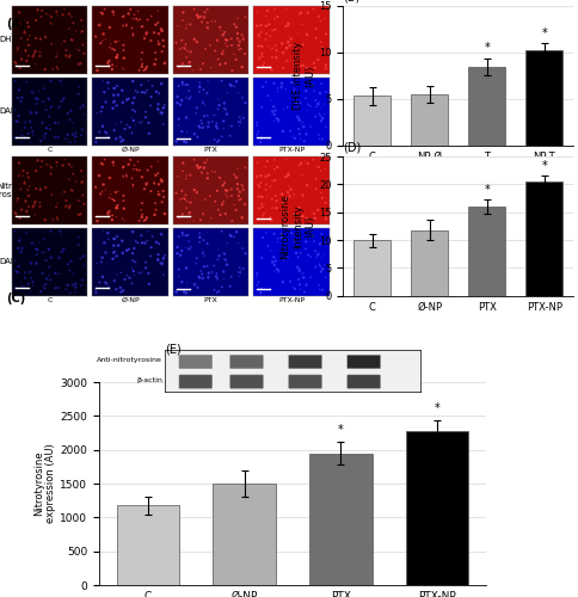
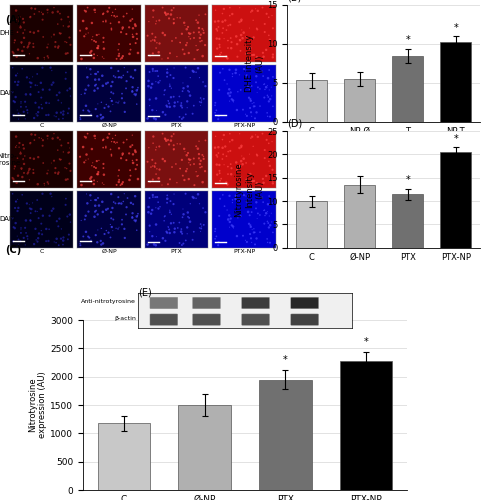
(D)/Ø-NP: 11.8 -> 13.5
(D)/PTX: 16.0 -> 11.5
